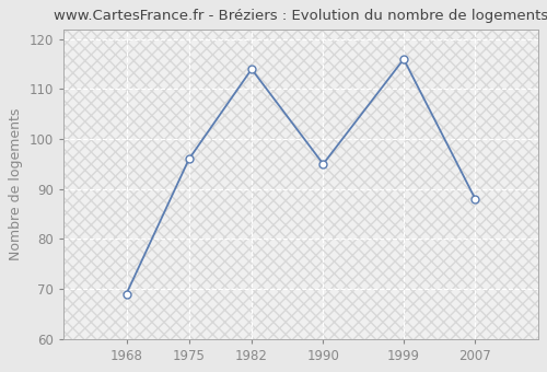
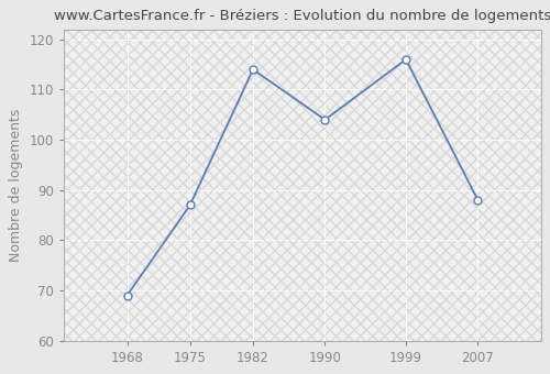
1975: 96 -> 87
1990: 95 -> 104
